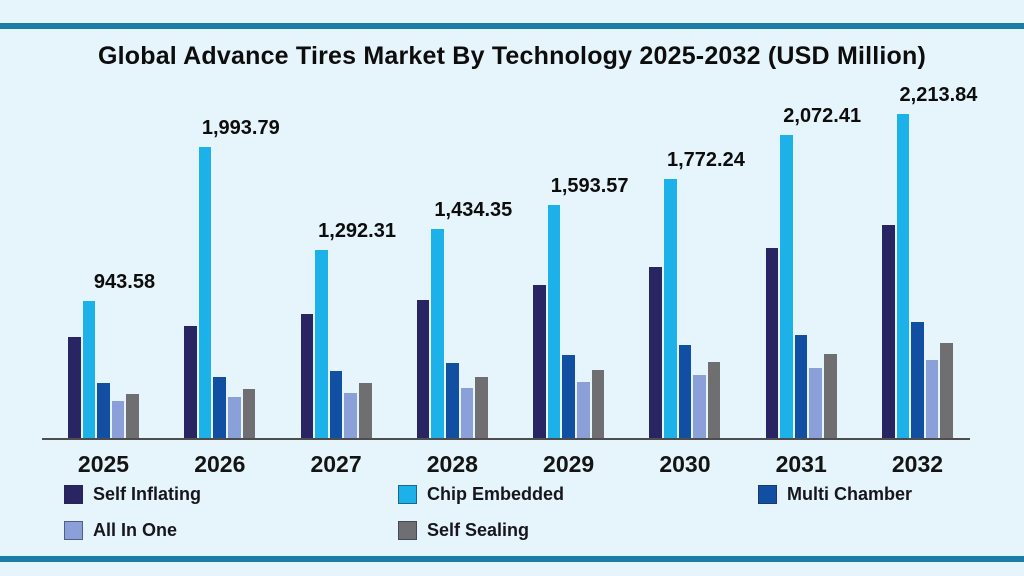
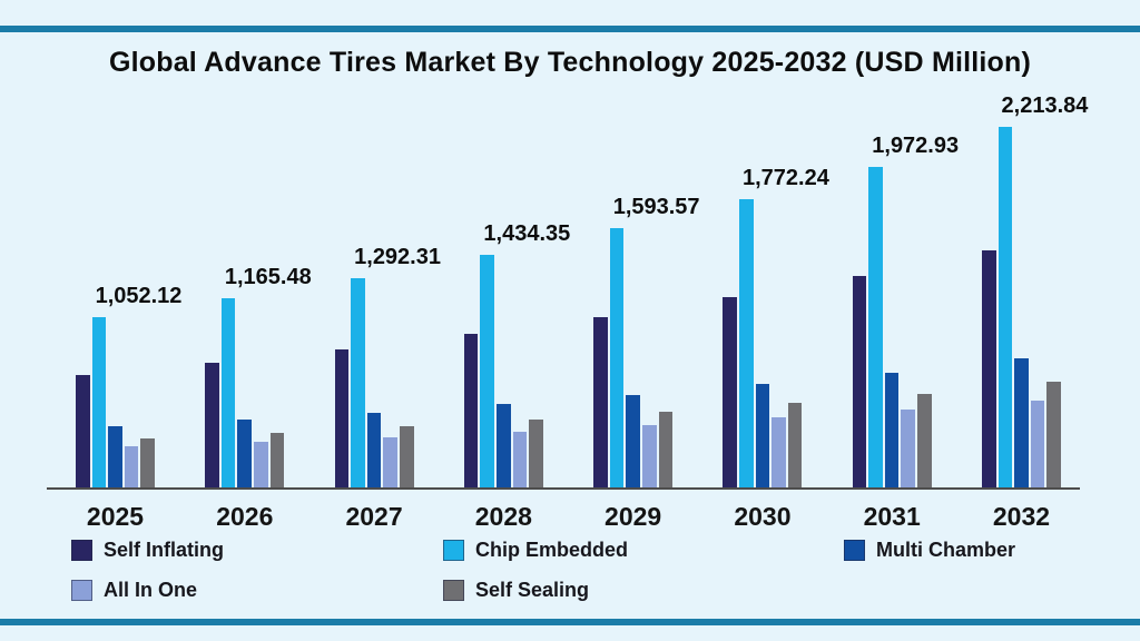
Chip Embedded/2025: 943.58 -> 1,052.12
Chip Embedded/2026: 1,993.79 -> 1,165.48
Chip Embedded/2031: 2,072.41 -> 1,972.93
